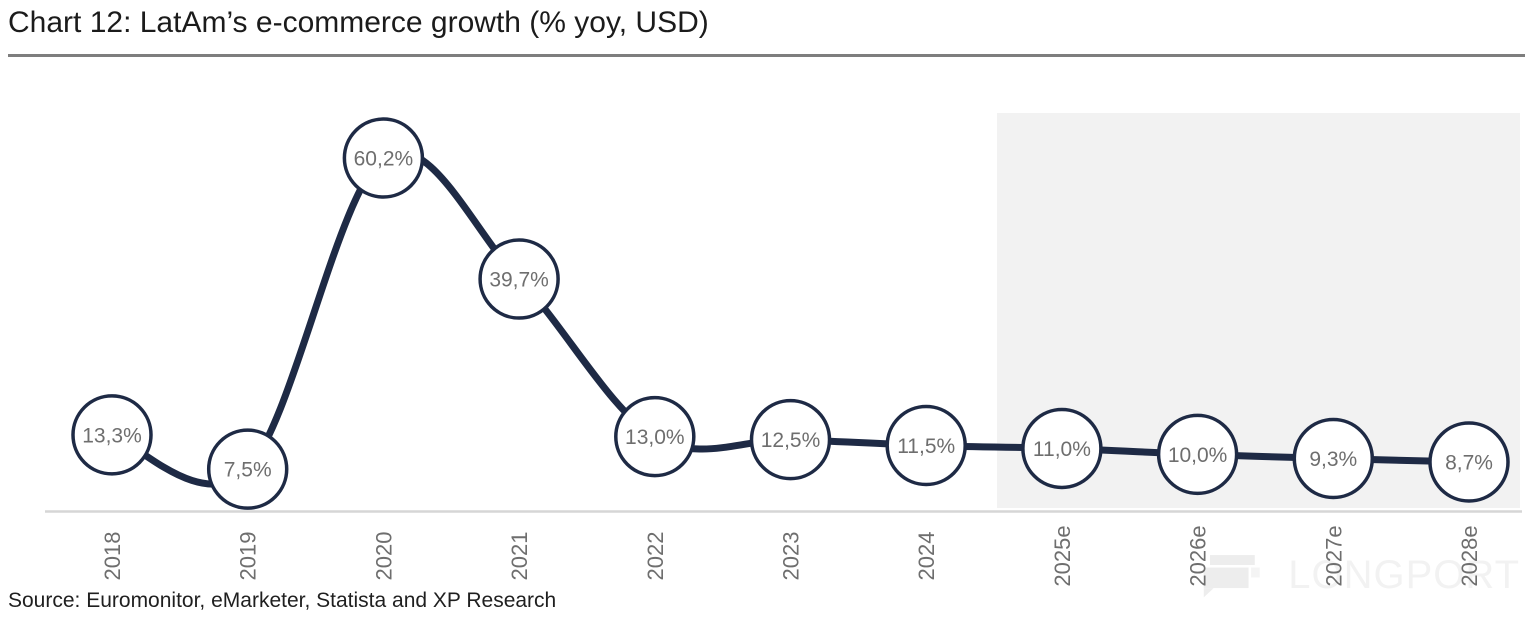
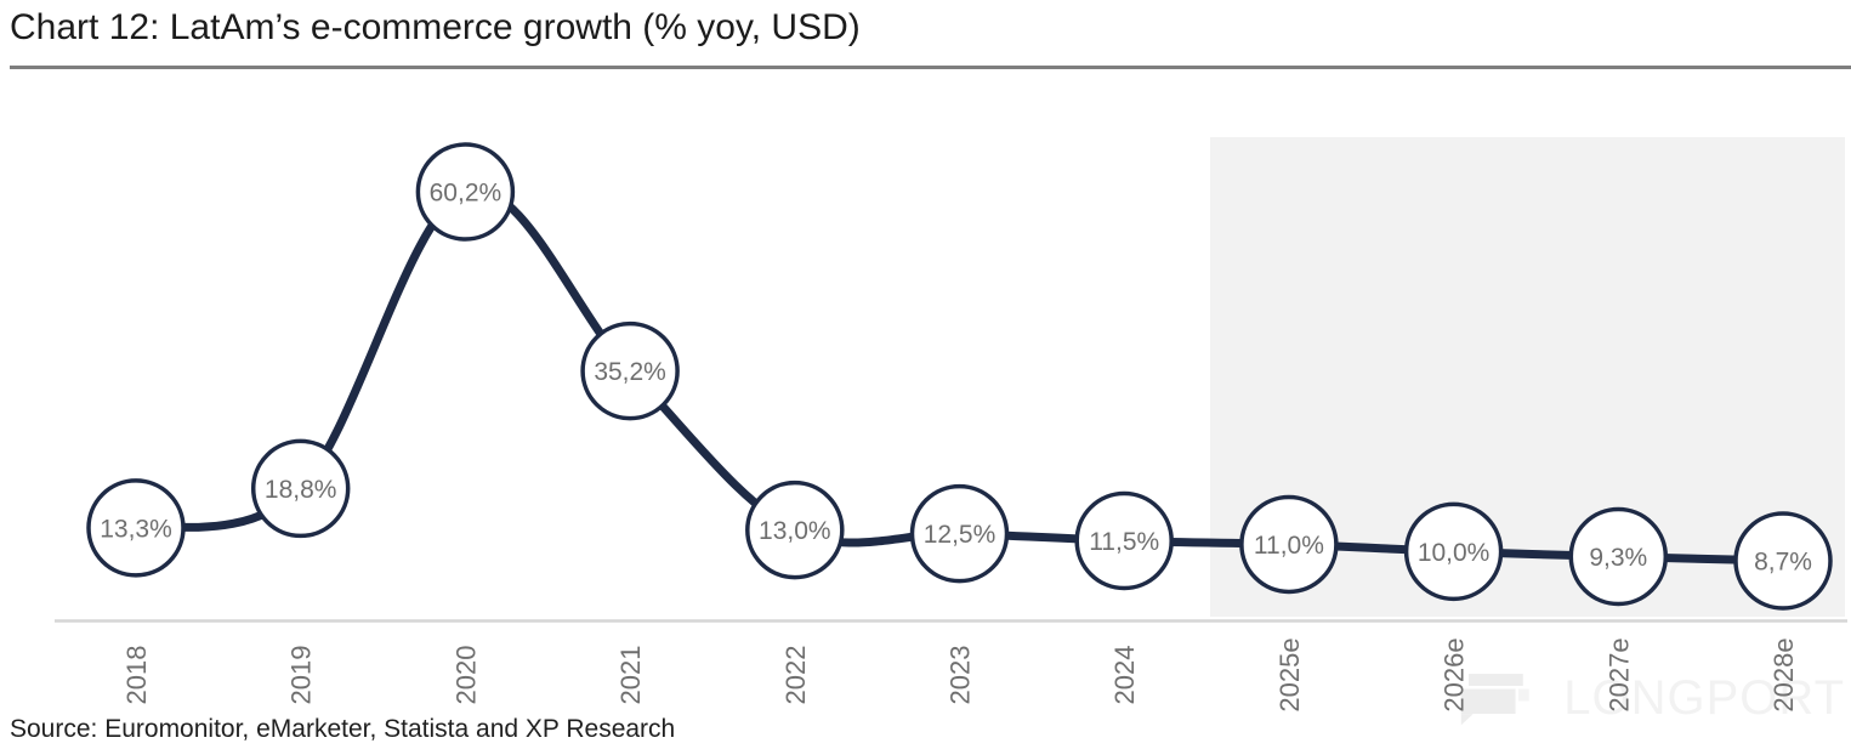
2019: 7,5% -> 18,8%
2021: 39,7% -> 35,2%
